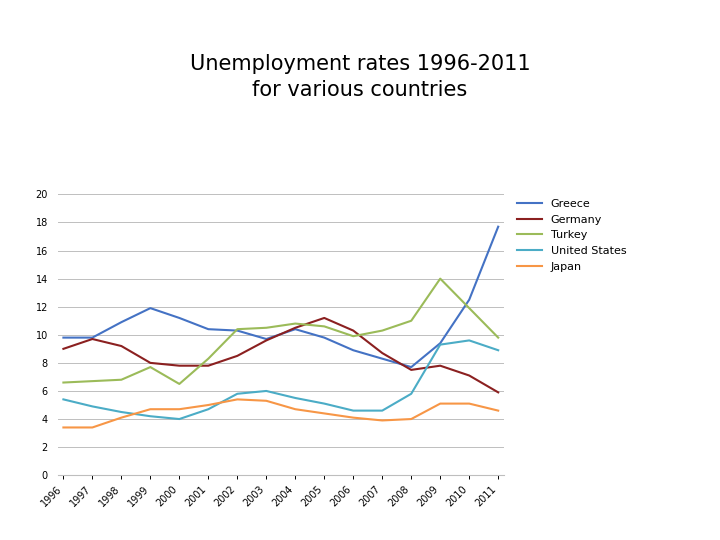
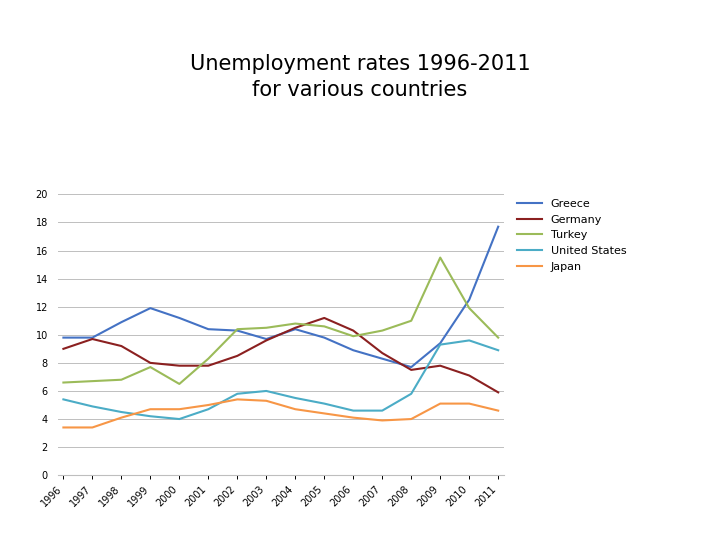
Turkey/2009: 14.0 -> 15.5
